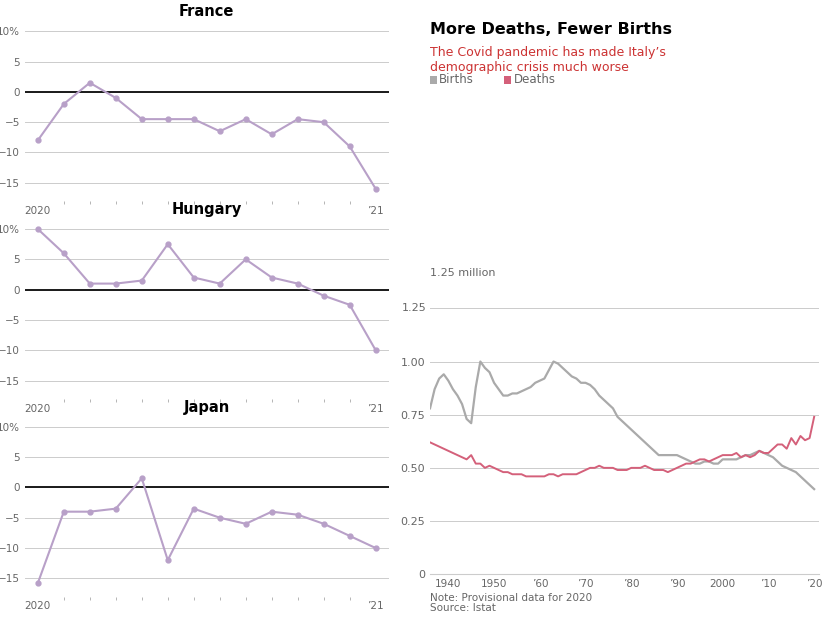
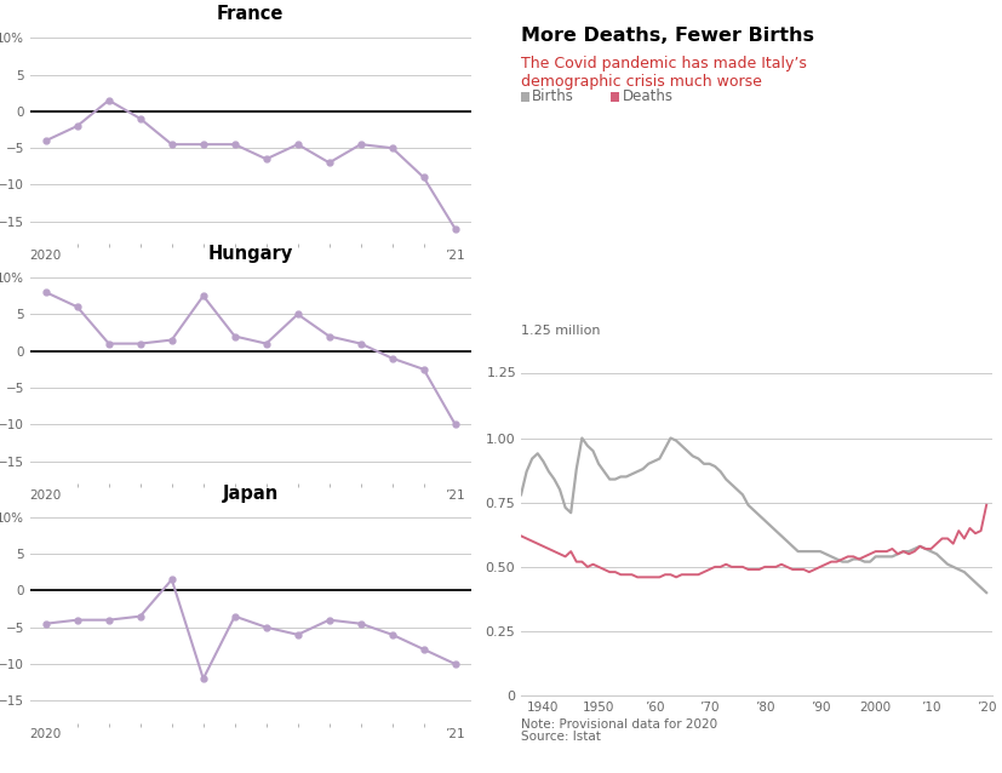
France/2020: -8.0 -> -4.0
Hungary/2020: 10.0 -> 8.0
Japan/2020: -15.8 -> -4.5
